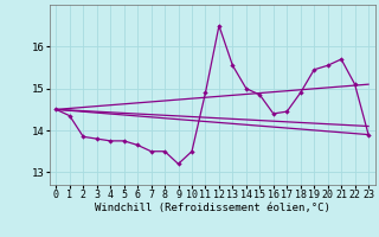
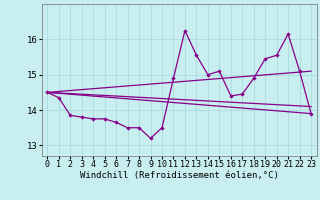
12: 16.50 -> 16.25
15: 14.85 -> 15.10
21: 15.70 -> 16.15
